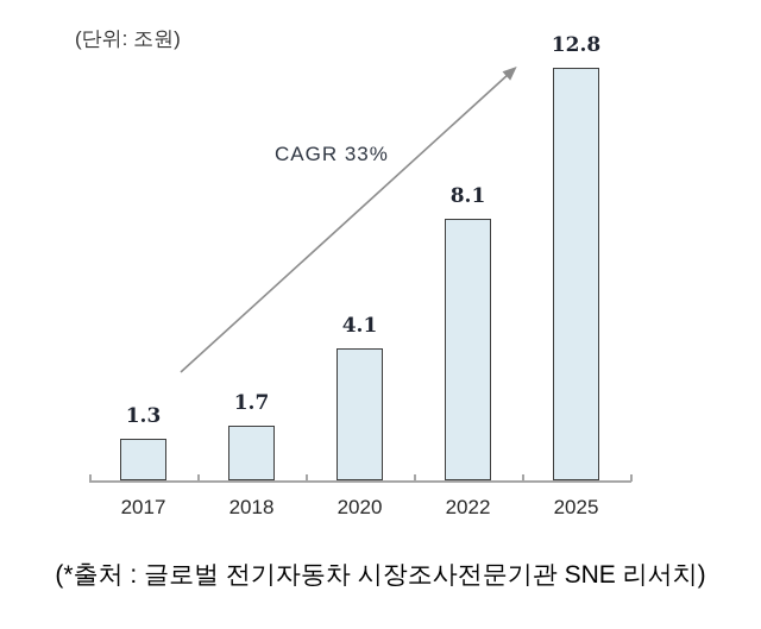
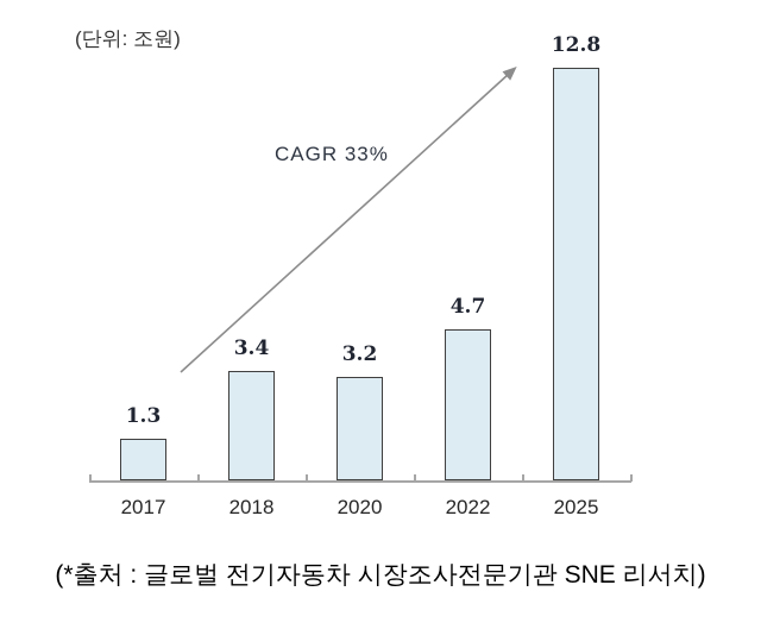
2018: 1.7 -> 3.4
2020: 4.1 -> 3.2
2022: 8.1 -> 4.7
